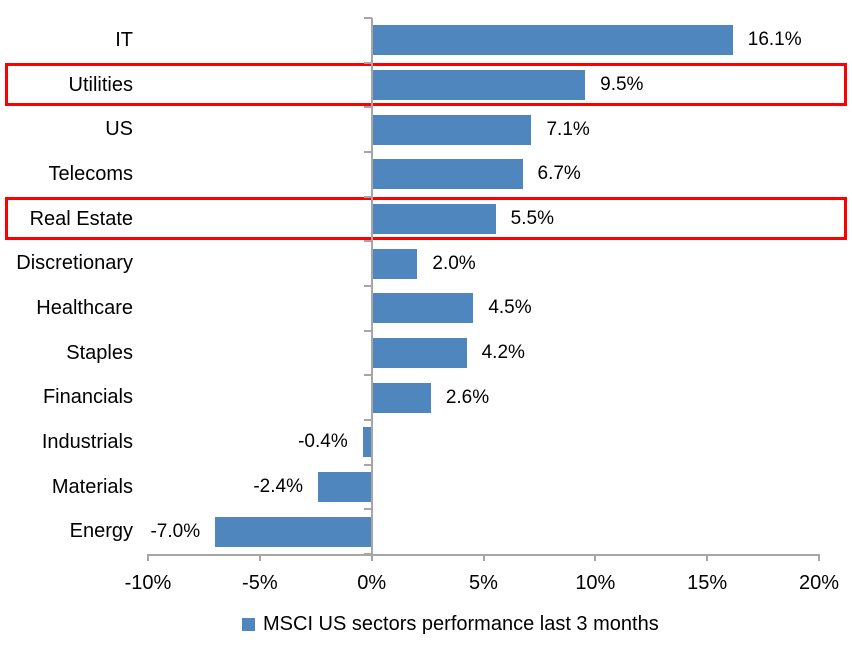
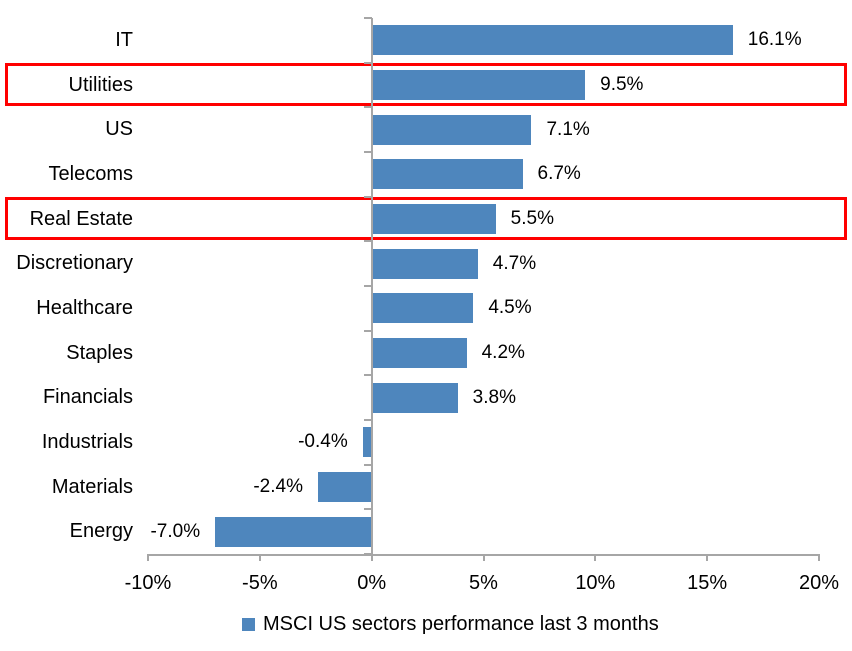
Discretionary: 2.0% -> 4.7%
Financials: 2.6% -> 3.8%
